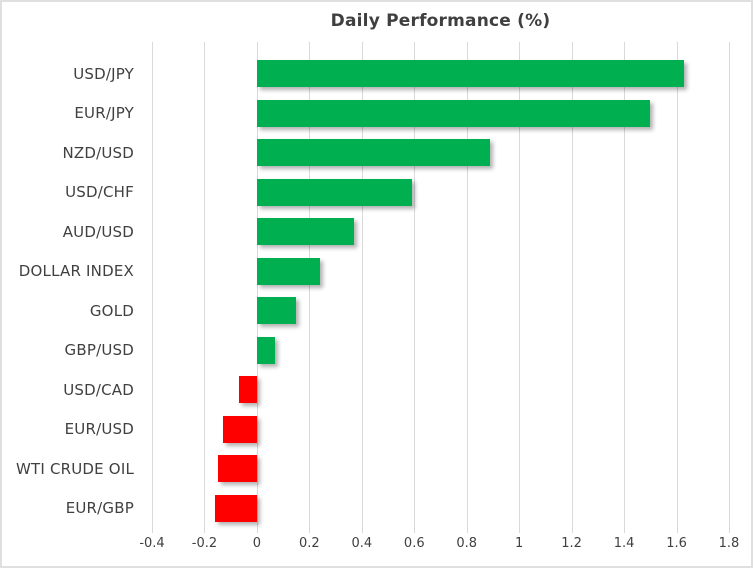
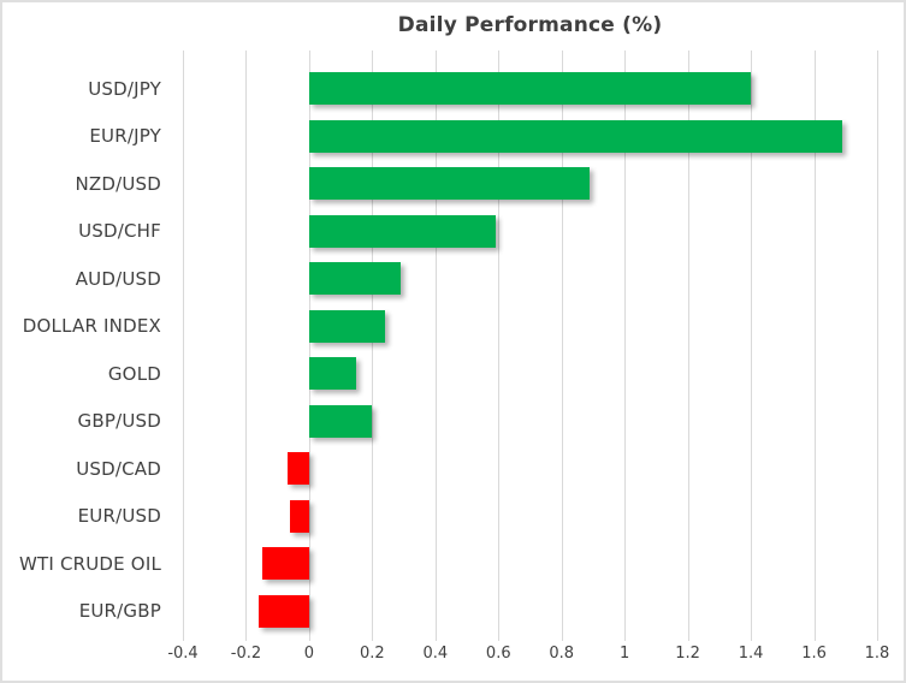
USD/JPY: 1.63 -> 1.40
EUR/JPY: 1.50 -> 1.69
AUD/USD: 0.37 -> 0.29
GBP/USD: 0.07 -> 0.20
EUR/USD: -0.13 -> -0.06
